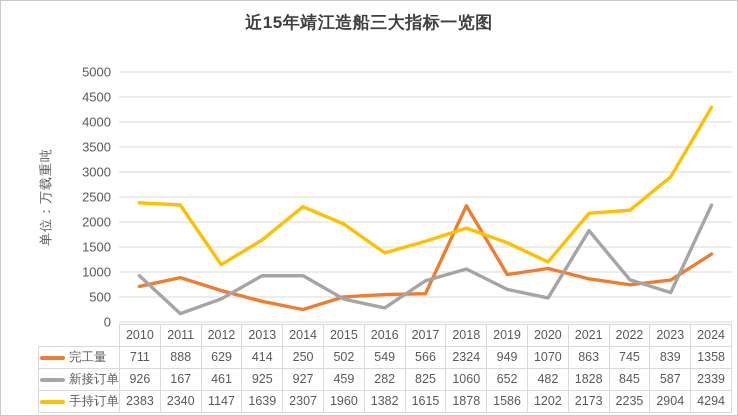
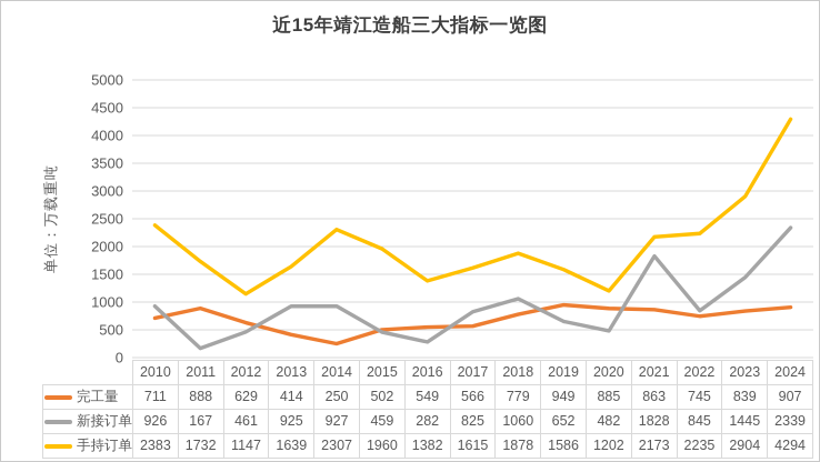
手持订单/2011: 2340 -> 1732
完工量/2018: 2324 -> 779
完工量/2020: 1070 -> 885
新接订单/2023: 587 -> 1445
完工量/2024: 1358 -> 907
